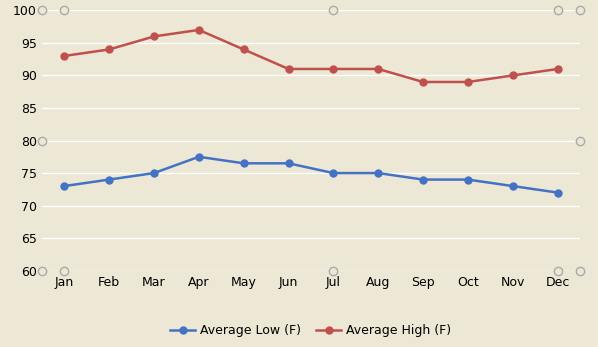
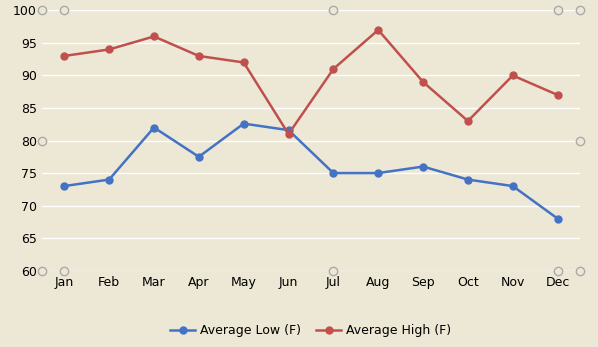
Average Low (F)/Mar: 75.0 -> 82.0
Average High (F)/Apr: 97 -> 93
Average Low (F)/May: 76.5 -> 82.6
Average High (F)/May: 94 -> 92
Average Low (F)/Jun: 76.5 -> 81.6
Average High (F)/Jun: 91 -> 81
Average High (F)/Aug: 91 -> 97
Average Low (F)/Sep: 74.0 -> 76.0
Average High (F)/Oct: 89 -> 83
Average Low (F)/Dec: 72.0 -> 68.0
Average High (F)/Dec: 91 -> 87
